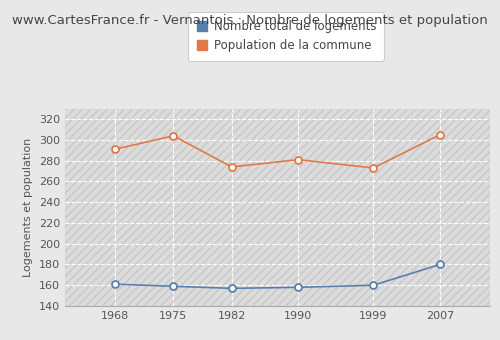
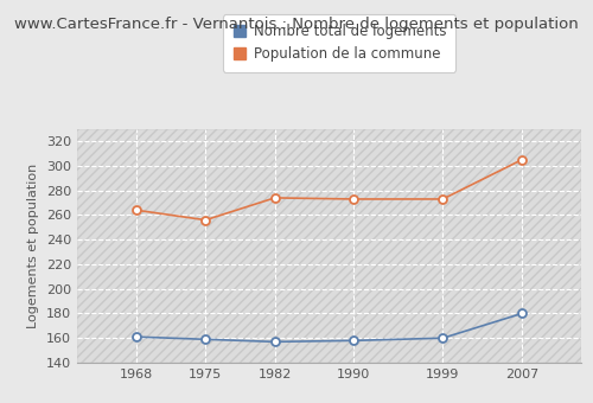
Population de la commune/1968: 291 -> 264
Population de la commune/1975: 304 -> 256
Population de la commune/1990: 281 -> 273
